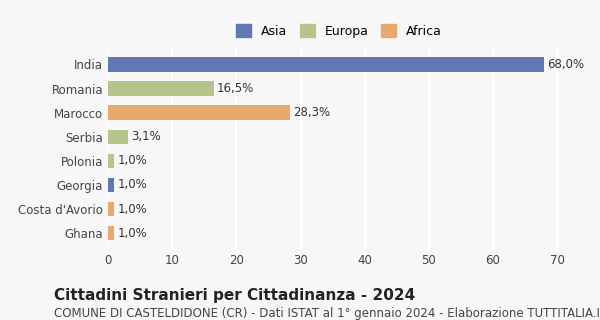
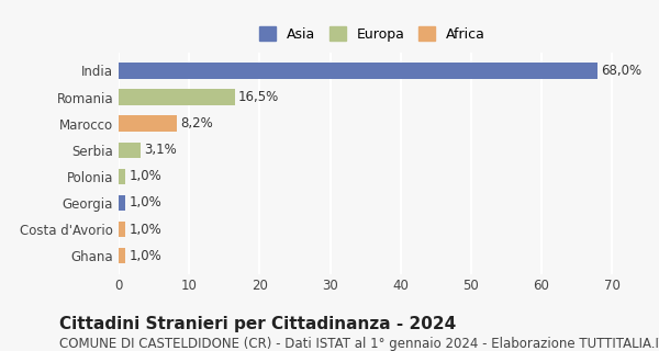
Marocco: 28,3% -> 8,2%
